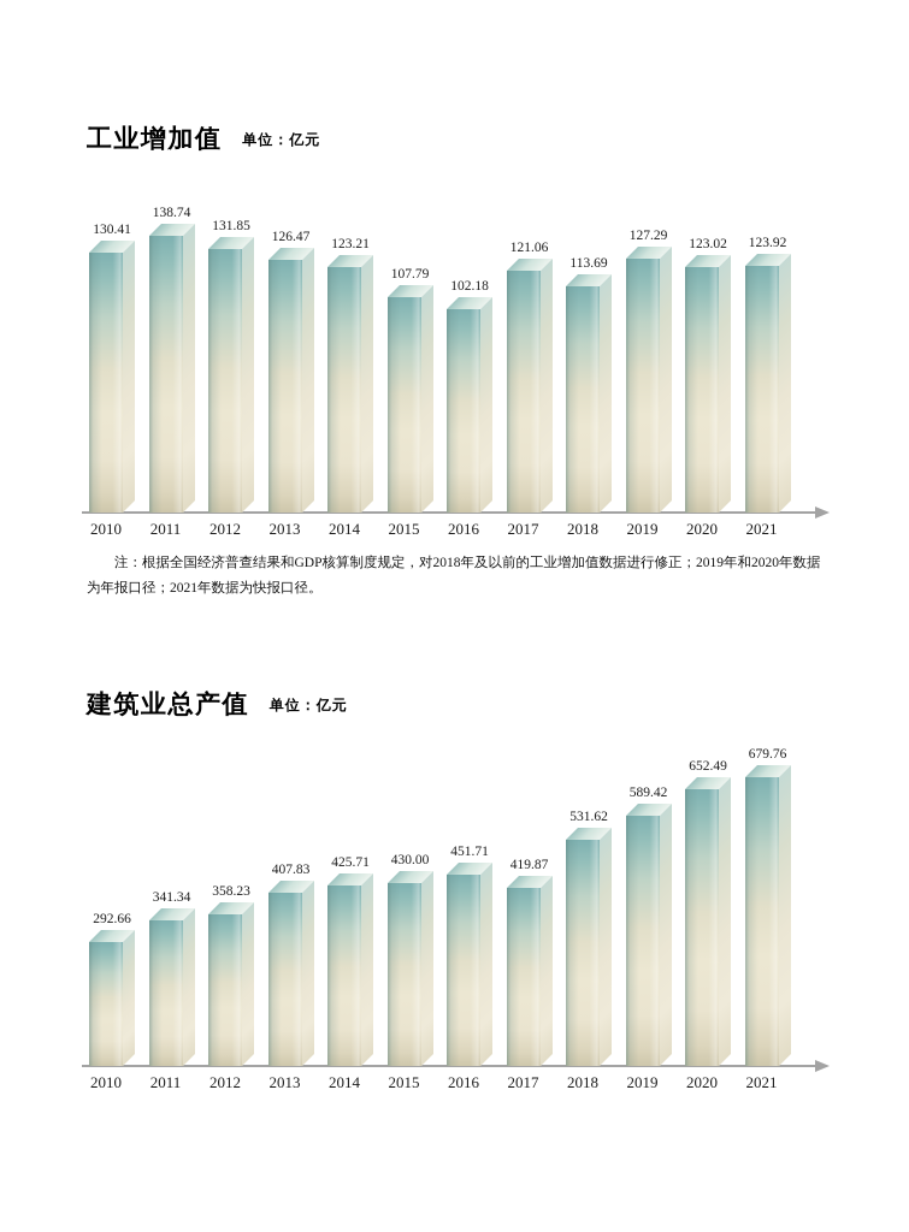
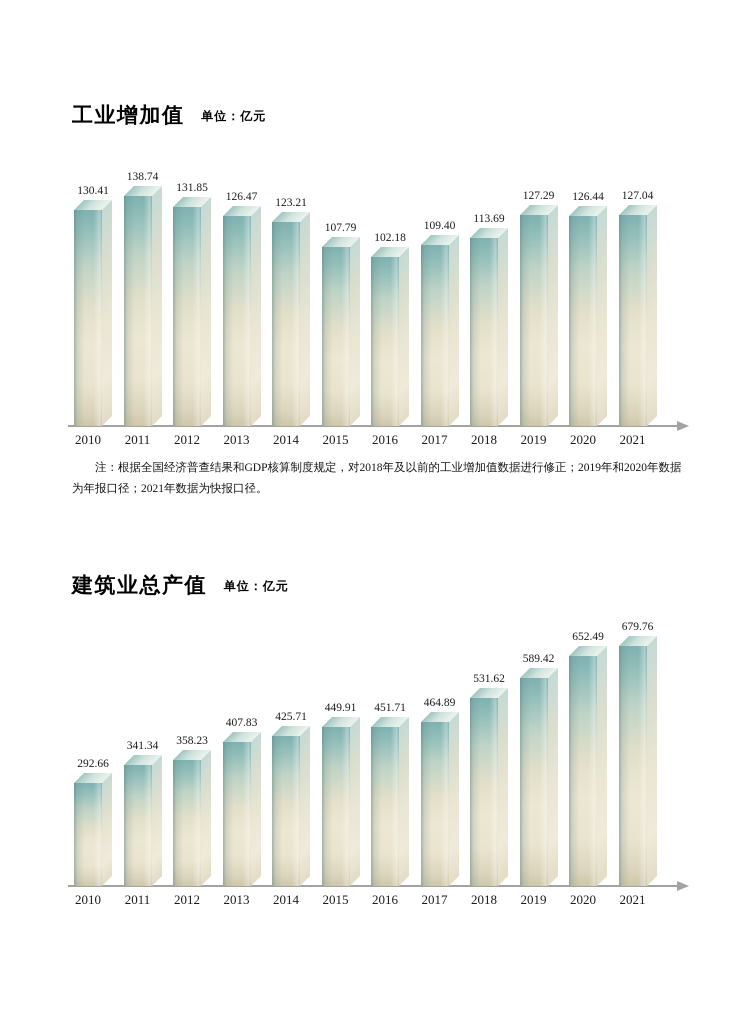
工业增加值/2017: 121.06 -> 109.40
工业增加值/2020: 123.02 -> 126.44
工业增加值/2021: 123.92 -> 127.04
建筑业总产值/2015: 430.00 -> 449.91
建筑业总产值/2017: 419.87 -> 464.89
